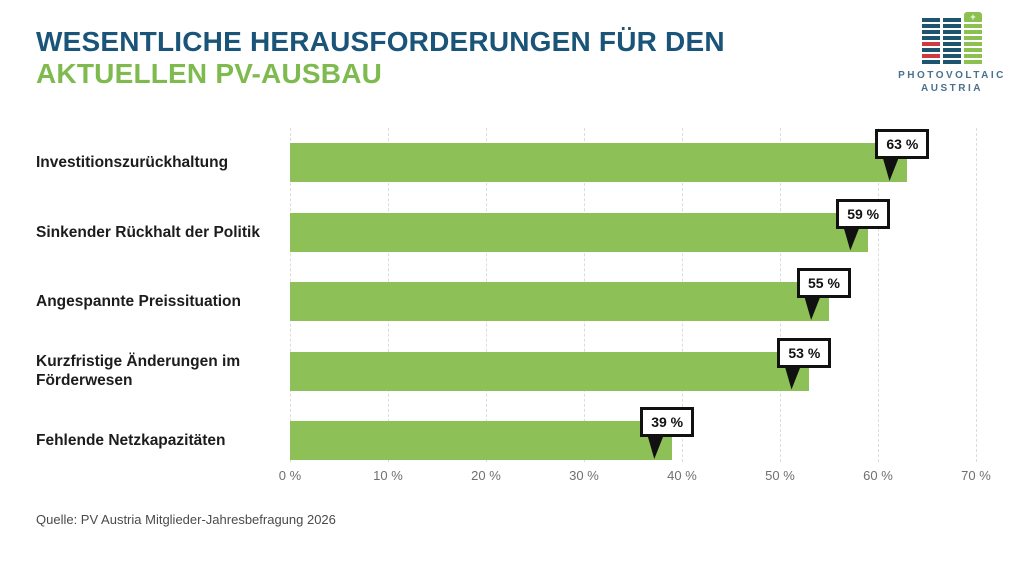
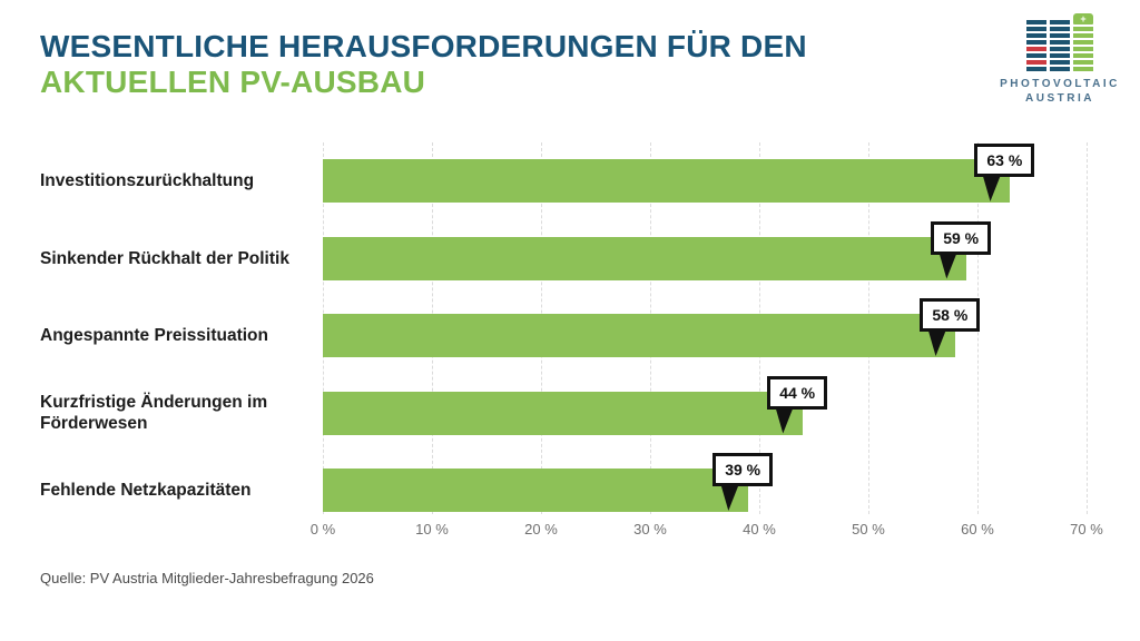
Angespannte Preissituation: 55 -> 58
Kurzfristige Änderungen im Förderwesen: 53 -> 44
